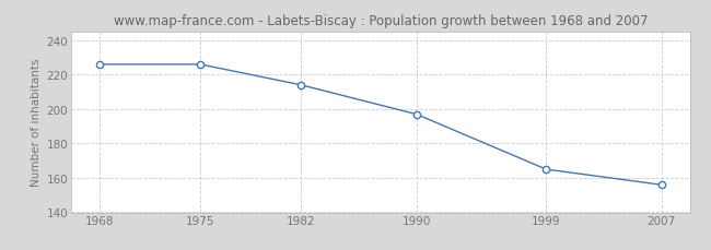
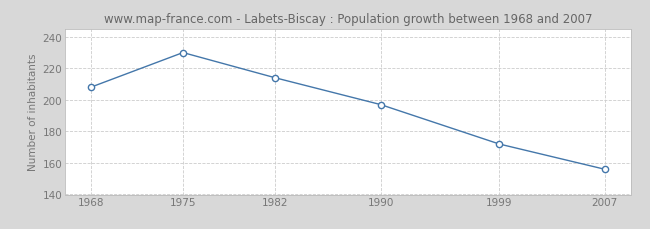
1968: 226 -> 208
1975: 226 -> 230
1999: 165 -> 172
